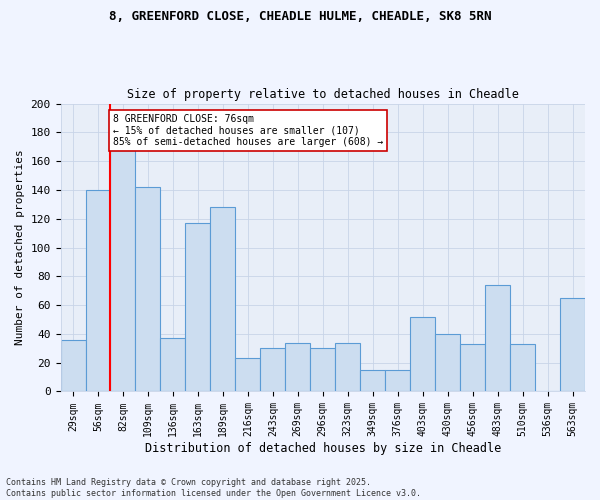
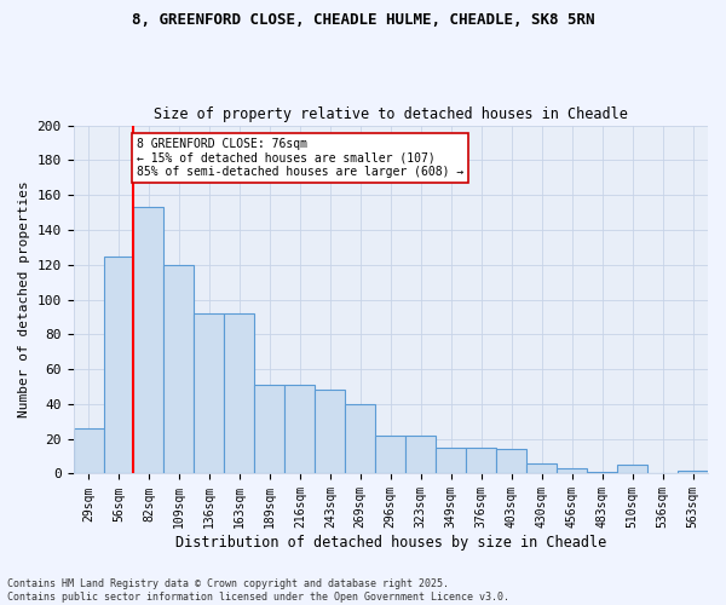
29sqm: 36 -> 26
56sqm: 140 -> 125
82sqm: 168 -> 153
109sqm: 142 -> 120
136sqm: 37 -> 92
163sqm: 117 -> 92
189sqm: 128 -> 51
216sqm: 23 -> 51
243sqm: 30 -> 48
269sqm: 34 -> 40
296sqm: 30 -> 22
323sqm: 34 -> 22
403sqm: 52 -> 14
430sqm: 40 -> 6
456sqm: 33 -> 3
483sqm: 74 -> 1
510sqm: 33 -> 5
563sqm: 65 -> 2
